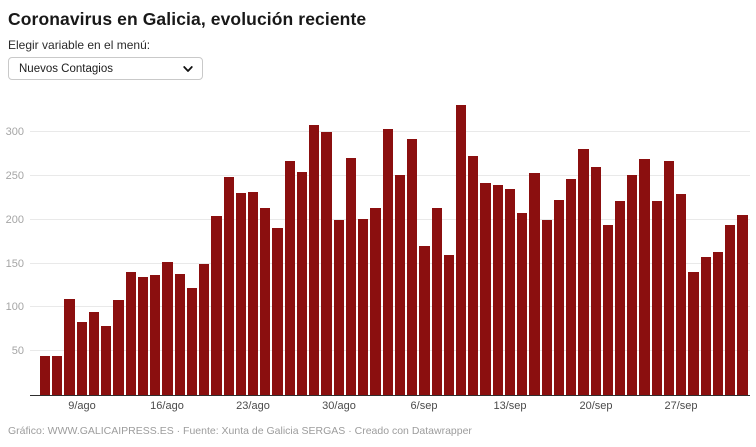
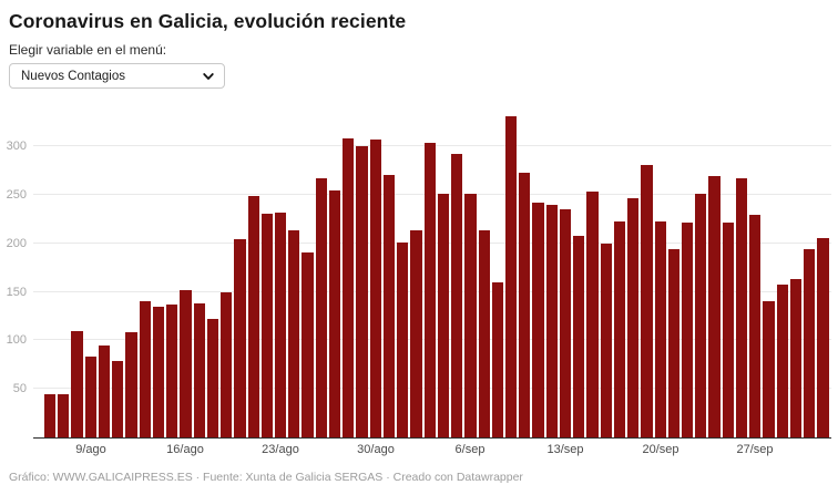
30/ago: 200 -> 310
6/sep: 170 -> 250
20/sep: 260 -> 220
